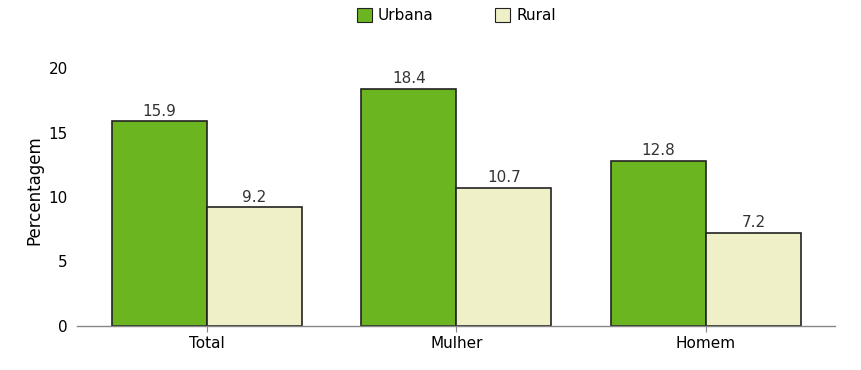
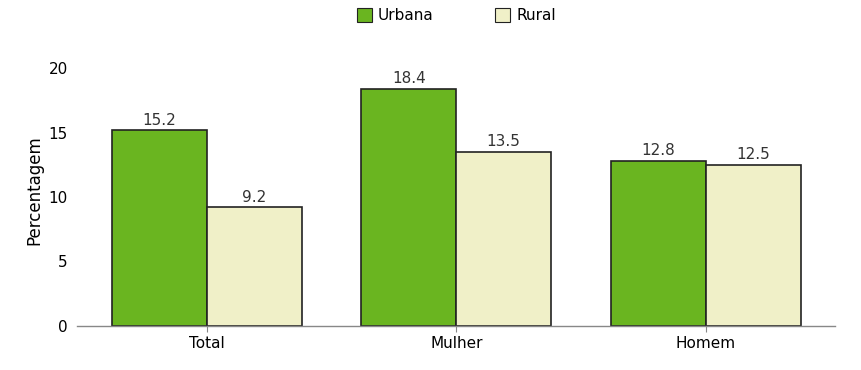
Urbana/Total: 15.9 -> 15.2
Rural/Mulher: 10.7 -> 13.5
Rural/Homem: 7.2 -> 12.5
